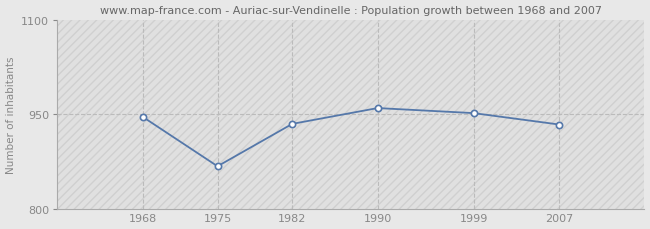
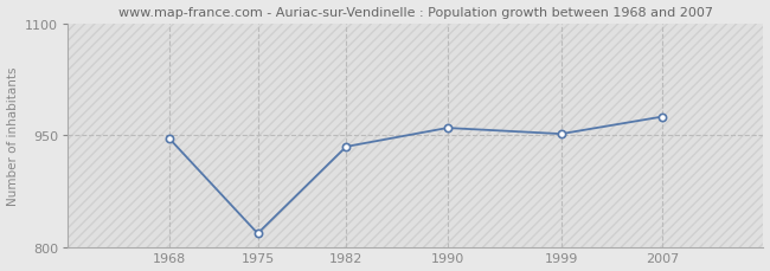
1975: 868 -> 819
2007: 934 -> 975
